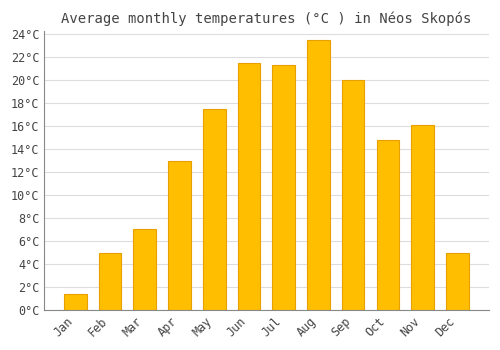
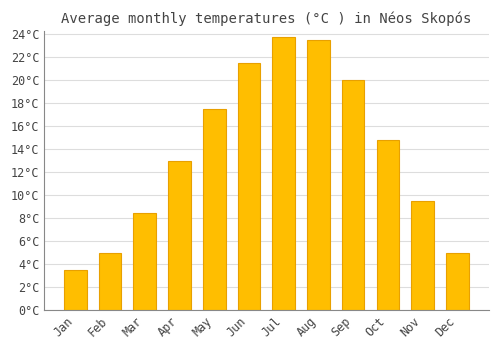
Jan: 1.4°C -> 3.5°C
Mar: 7.1°C -> 8.5°C
Jul: 21.3°C -> 23.8°C
Nov: 16.1°C -> 9.5°C
